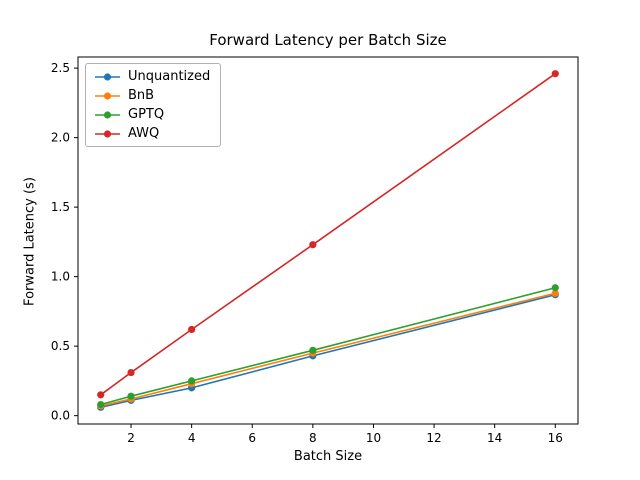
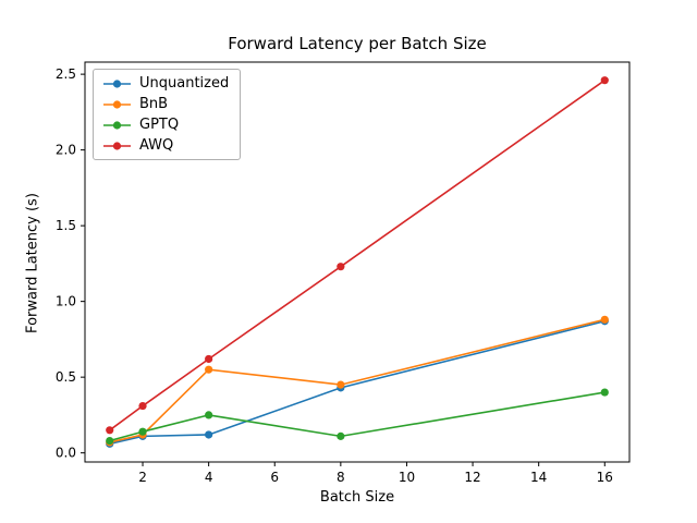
Unquantized/4: 0.20 -> 0.12
BnB/4: 0.23 -> 0.55
GPTQ/8: 0.47 -> 0.11
GPTQ/16: 0.92 -> 0.40
